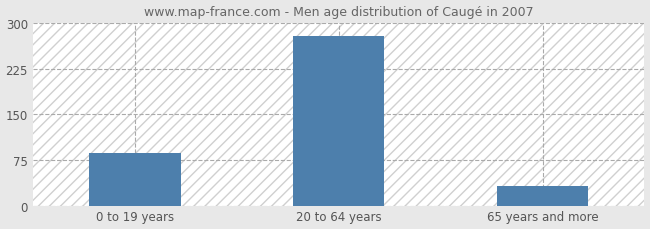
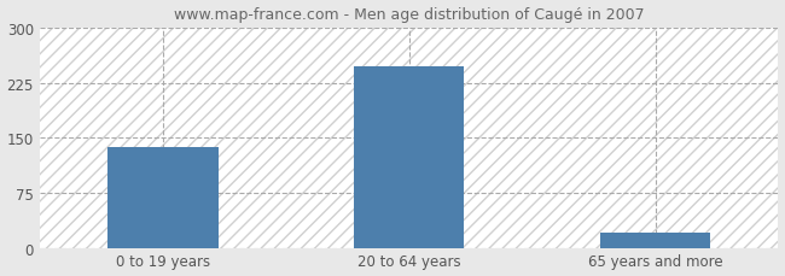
0 to 19 years: 86 -> 137
20 to 64 years: 278 -> 248
65 years and more: 32 -> 20
